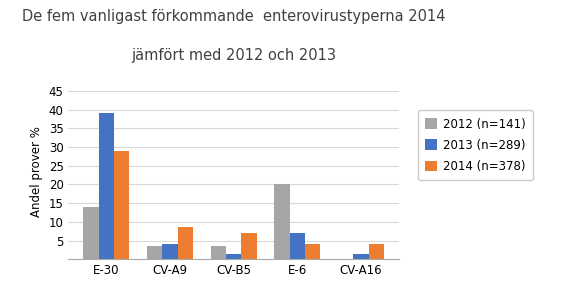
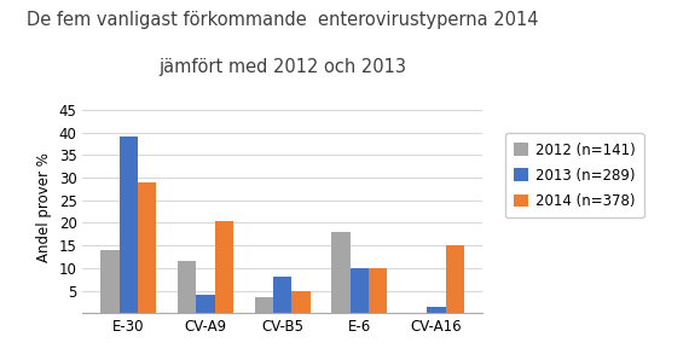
2012 (n=141)/CV-A9: 3.5 -> 11.5
2014 (n=378)/CV-A9: 8.5 -> 20.5
2013 (n=289)/CV-B5: 1.5 -> 8.0
2014 (n=378)/CV-B5: 7.0 -> 5.0
2012 (n=141)/E-6: 20.0 -> 18.0
2013 (n=289)/E-6: 7.0 -> 10.0
2014 (n=378)/E-6: 4.0 -> 10.0
2014 (n=378)/CV-A16: 4.0 -> 15.0
